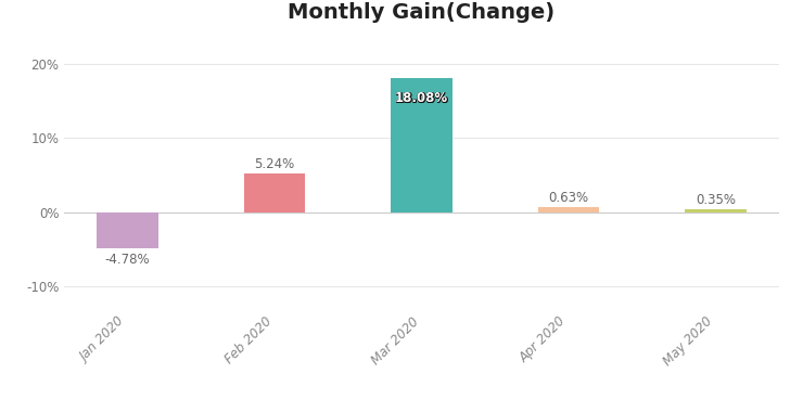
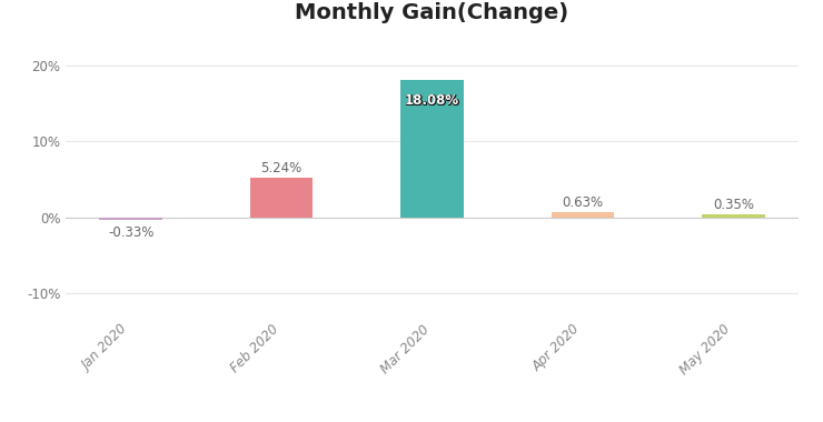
Jan 2020: -4.78% -> -0.33%
